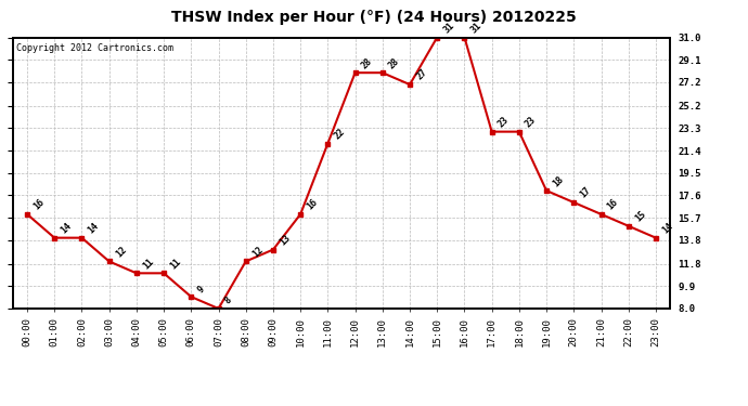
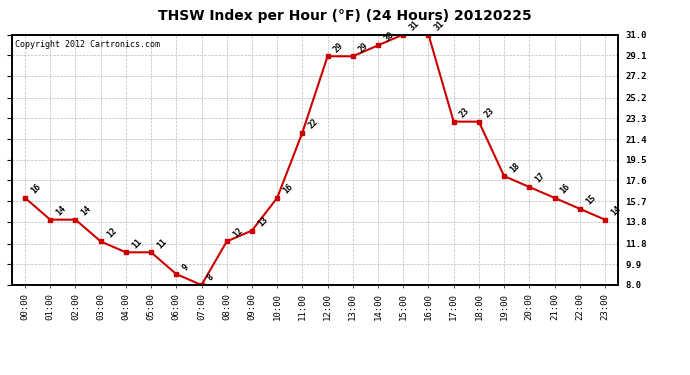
12:00: 28 -> 29
13:00: 28 -> 29
14:00: 27 -> 30
